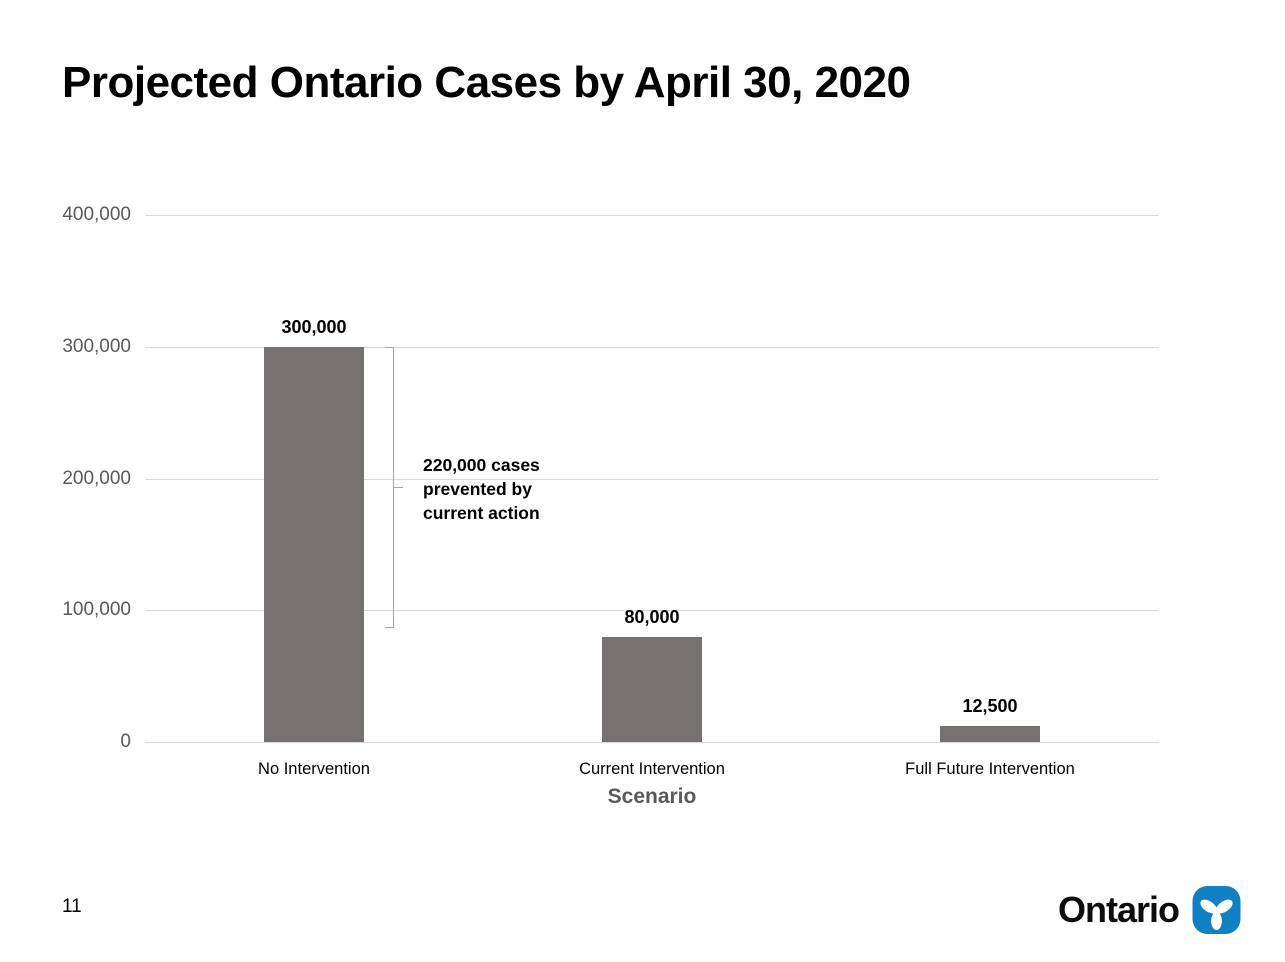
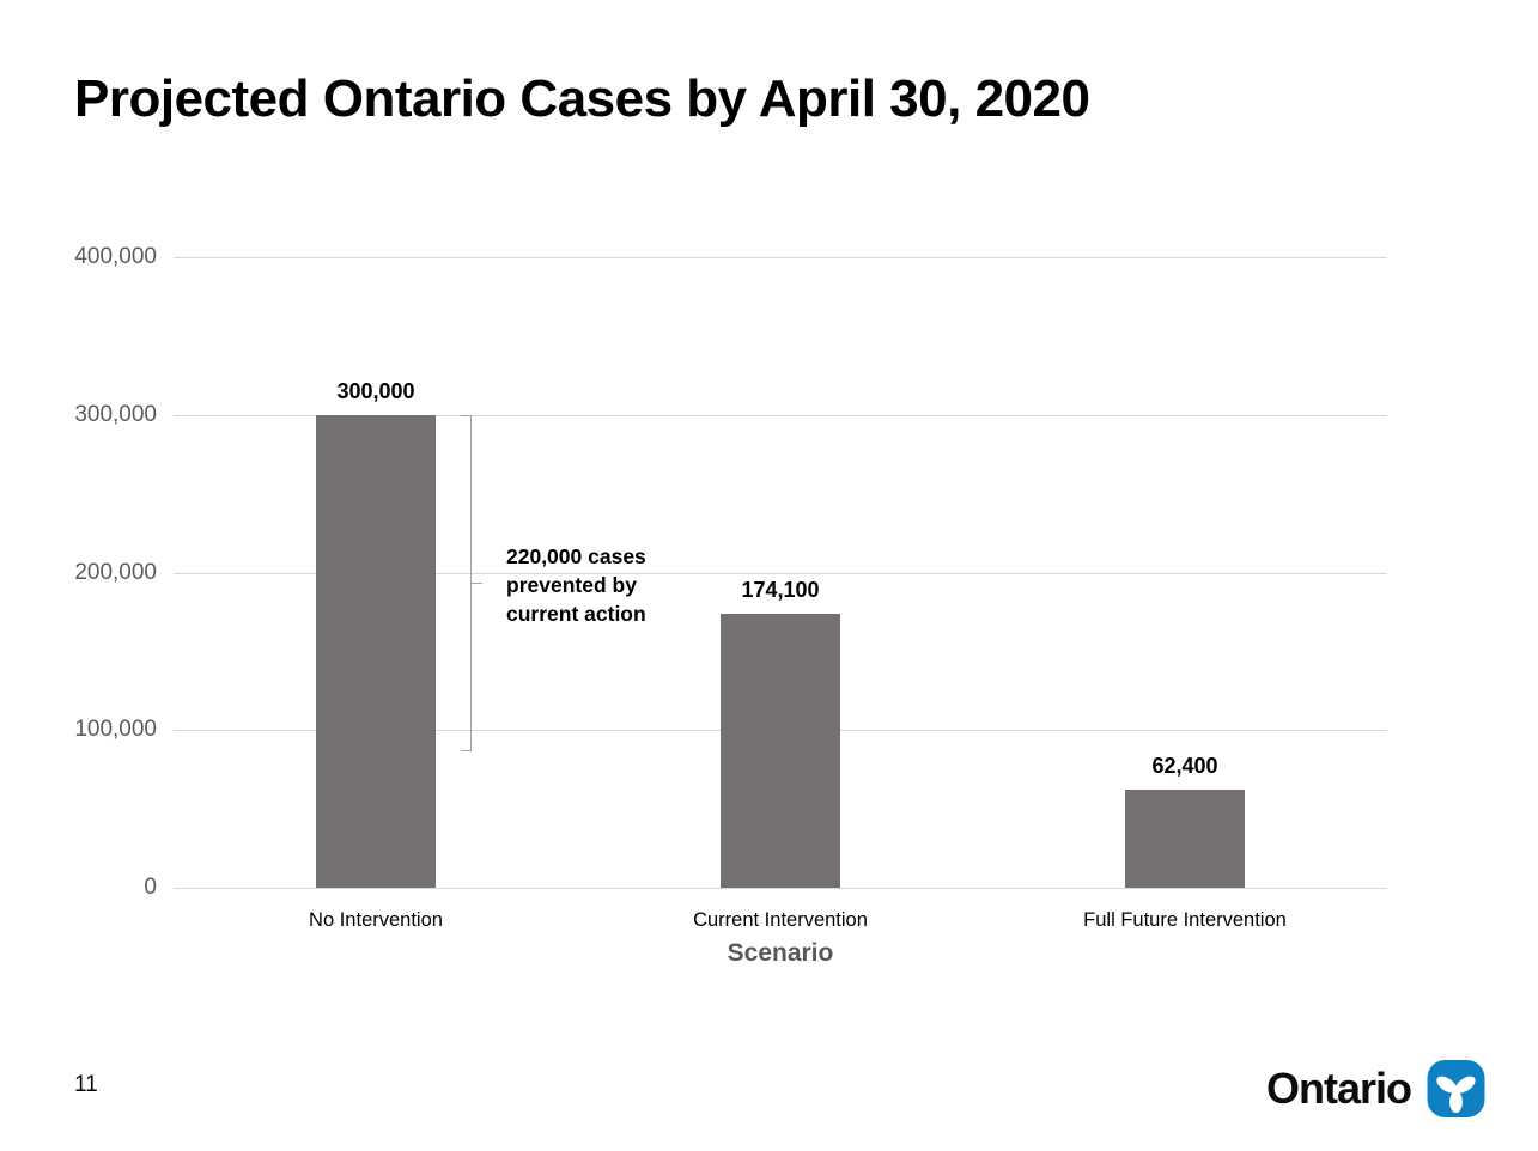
Current Intervention: 80,000 -> 174,100
Full Future Intervention: 12,500 -> 62,400
